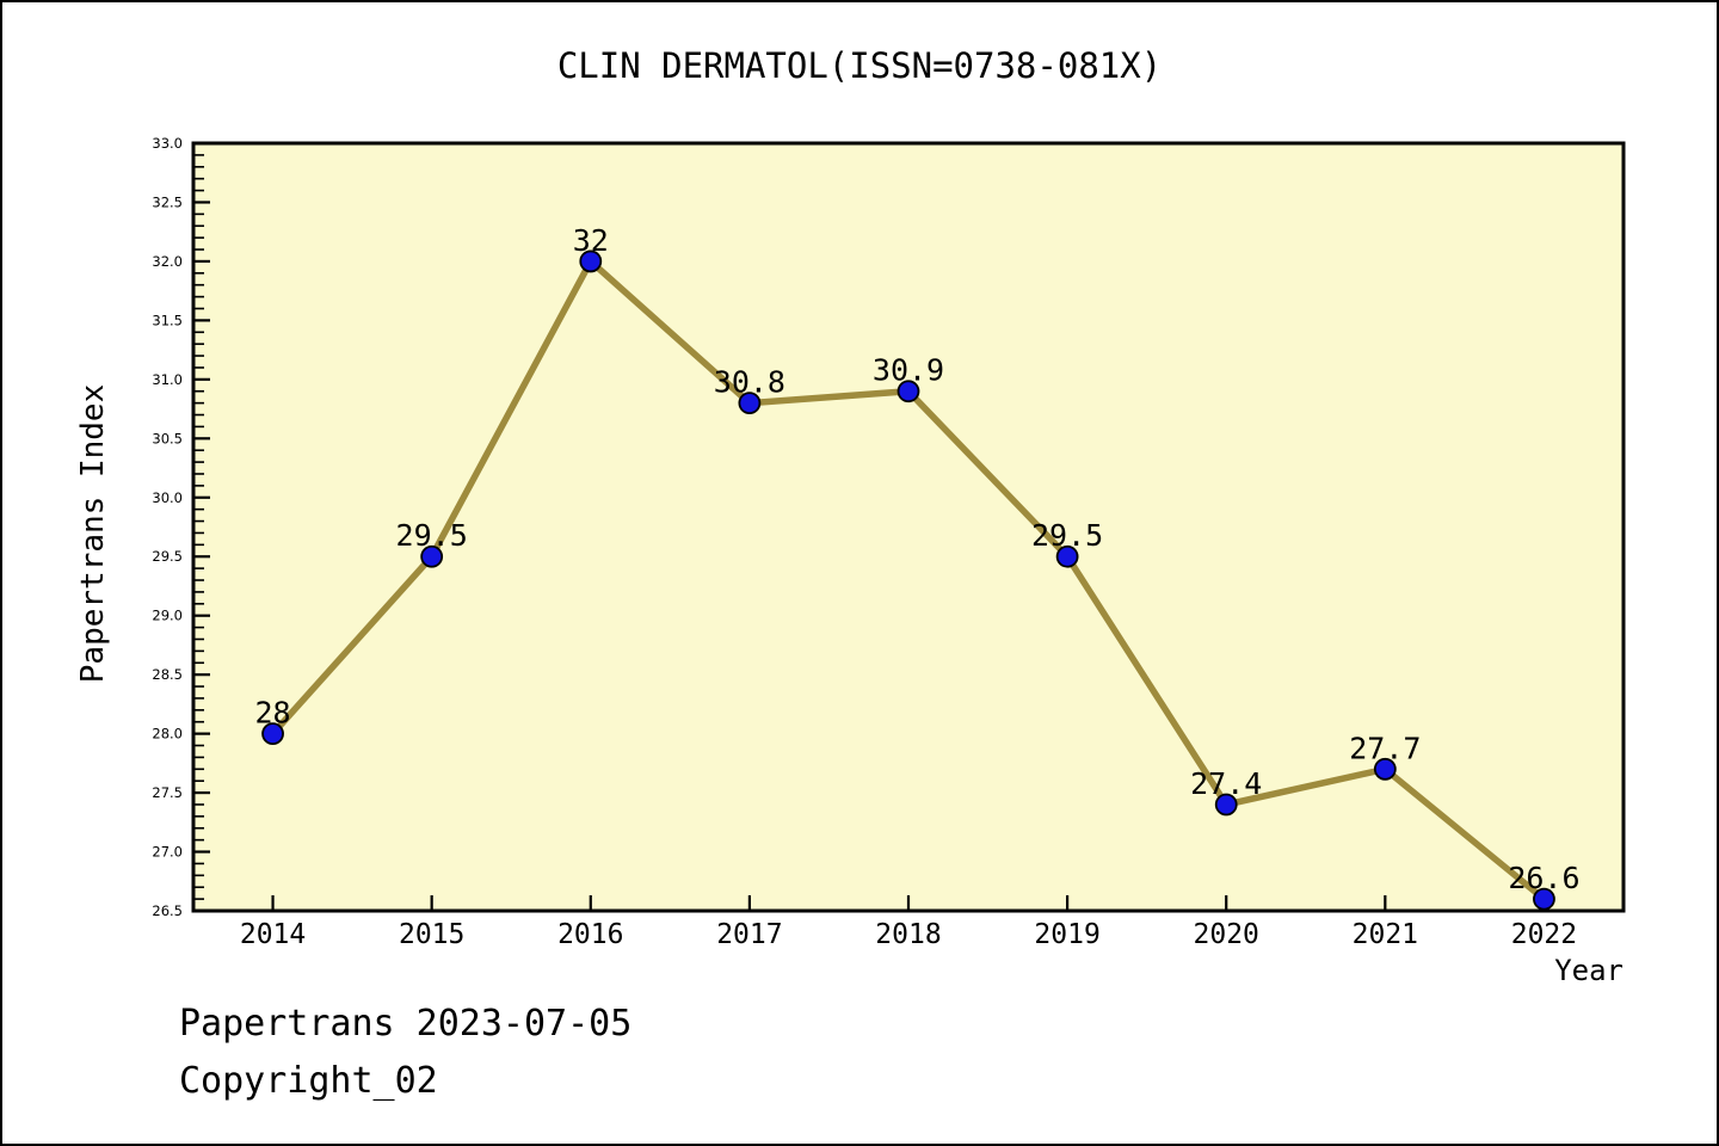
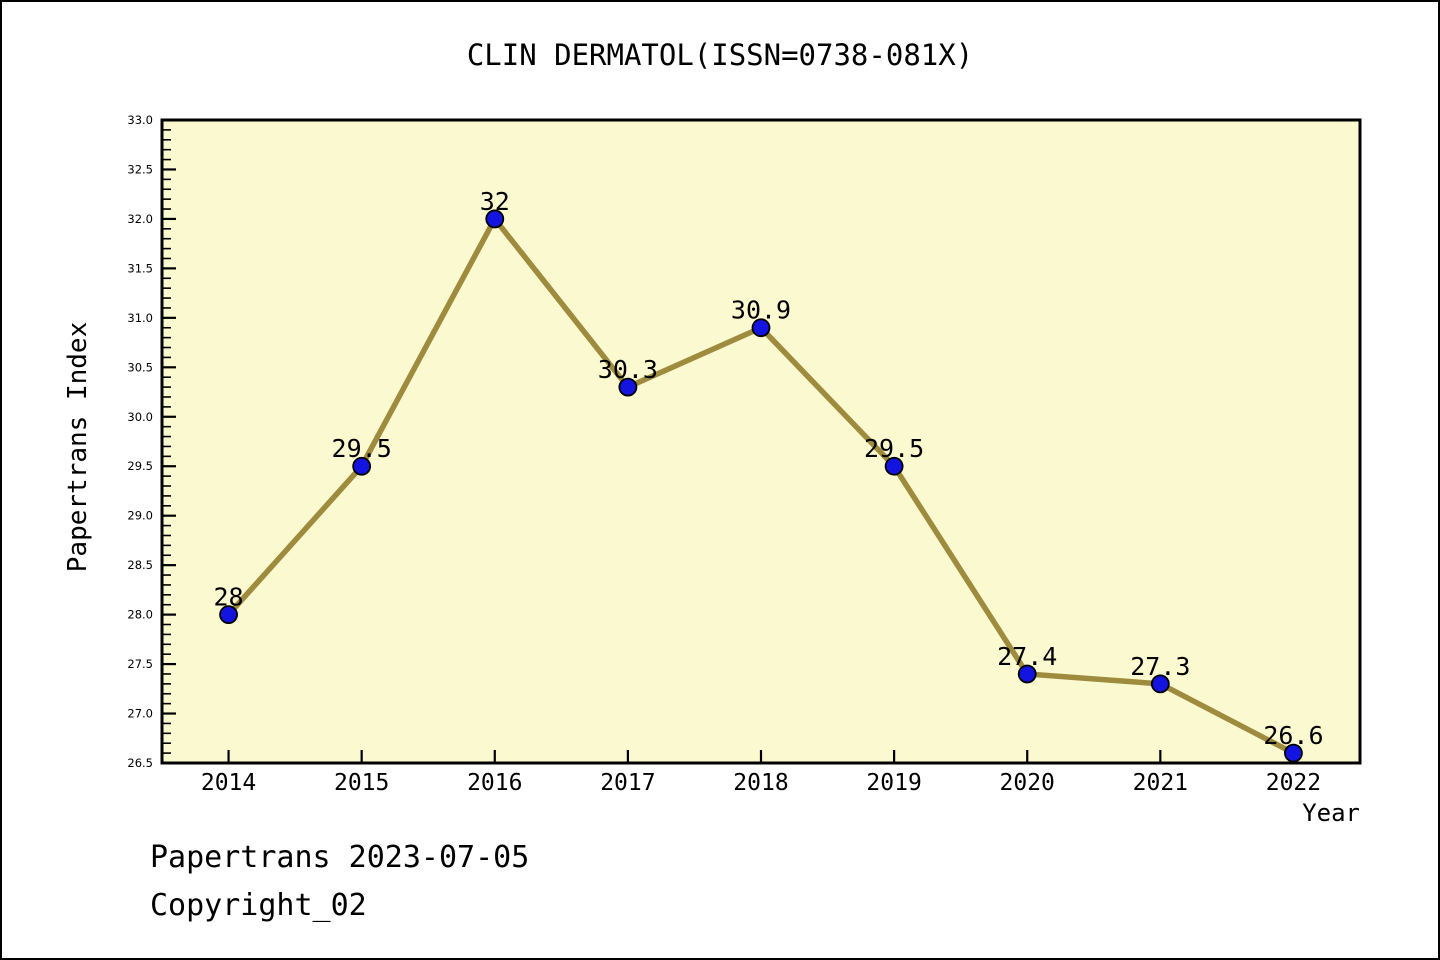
2017: 30.8 -> 30.3
2021: 27.7 -> 27.3
